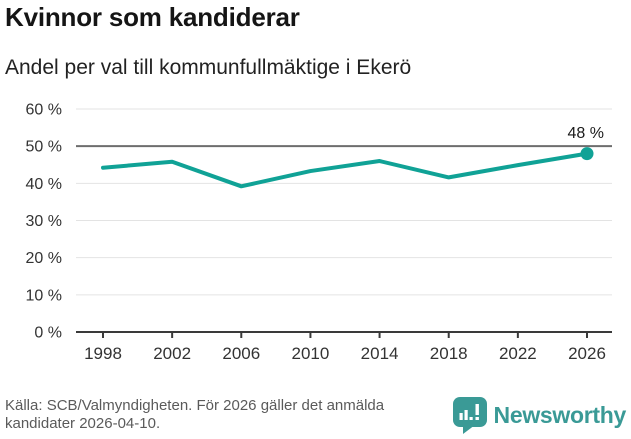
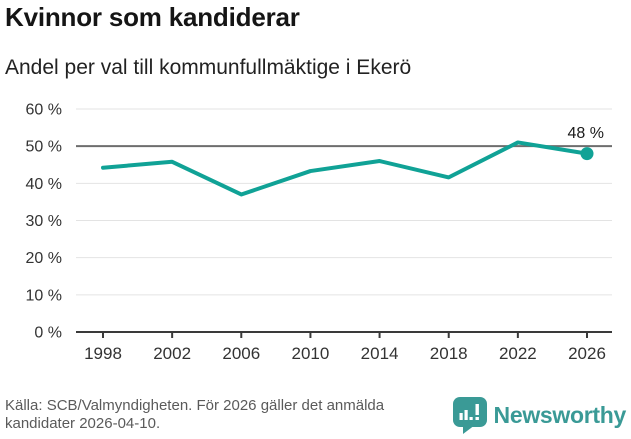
2006: 39% -> 37%
2022: 45% -> 51%
